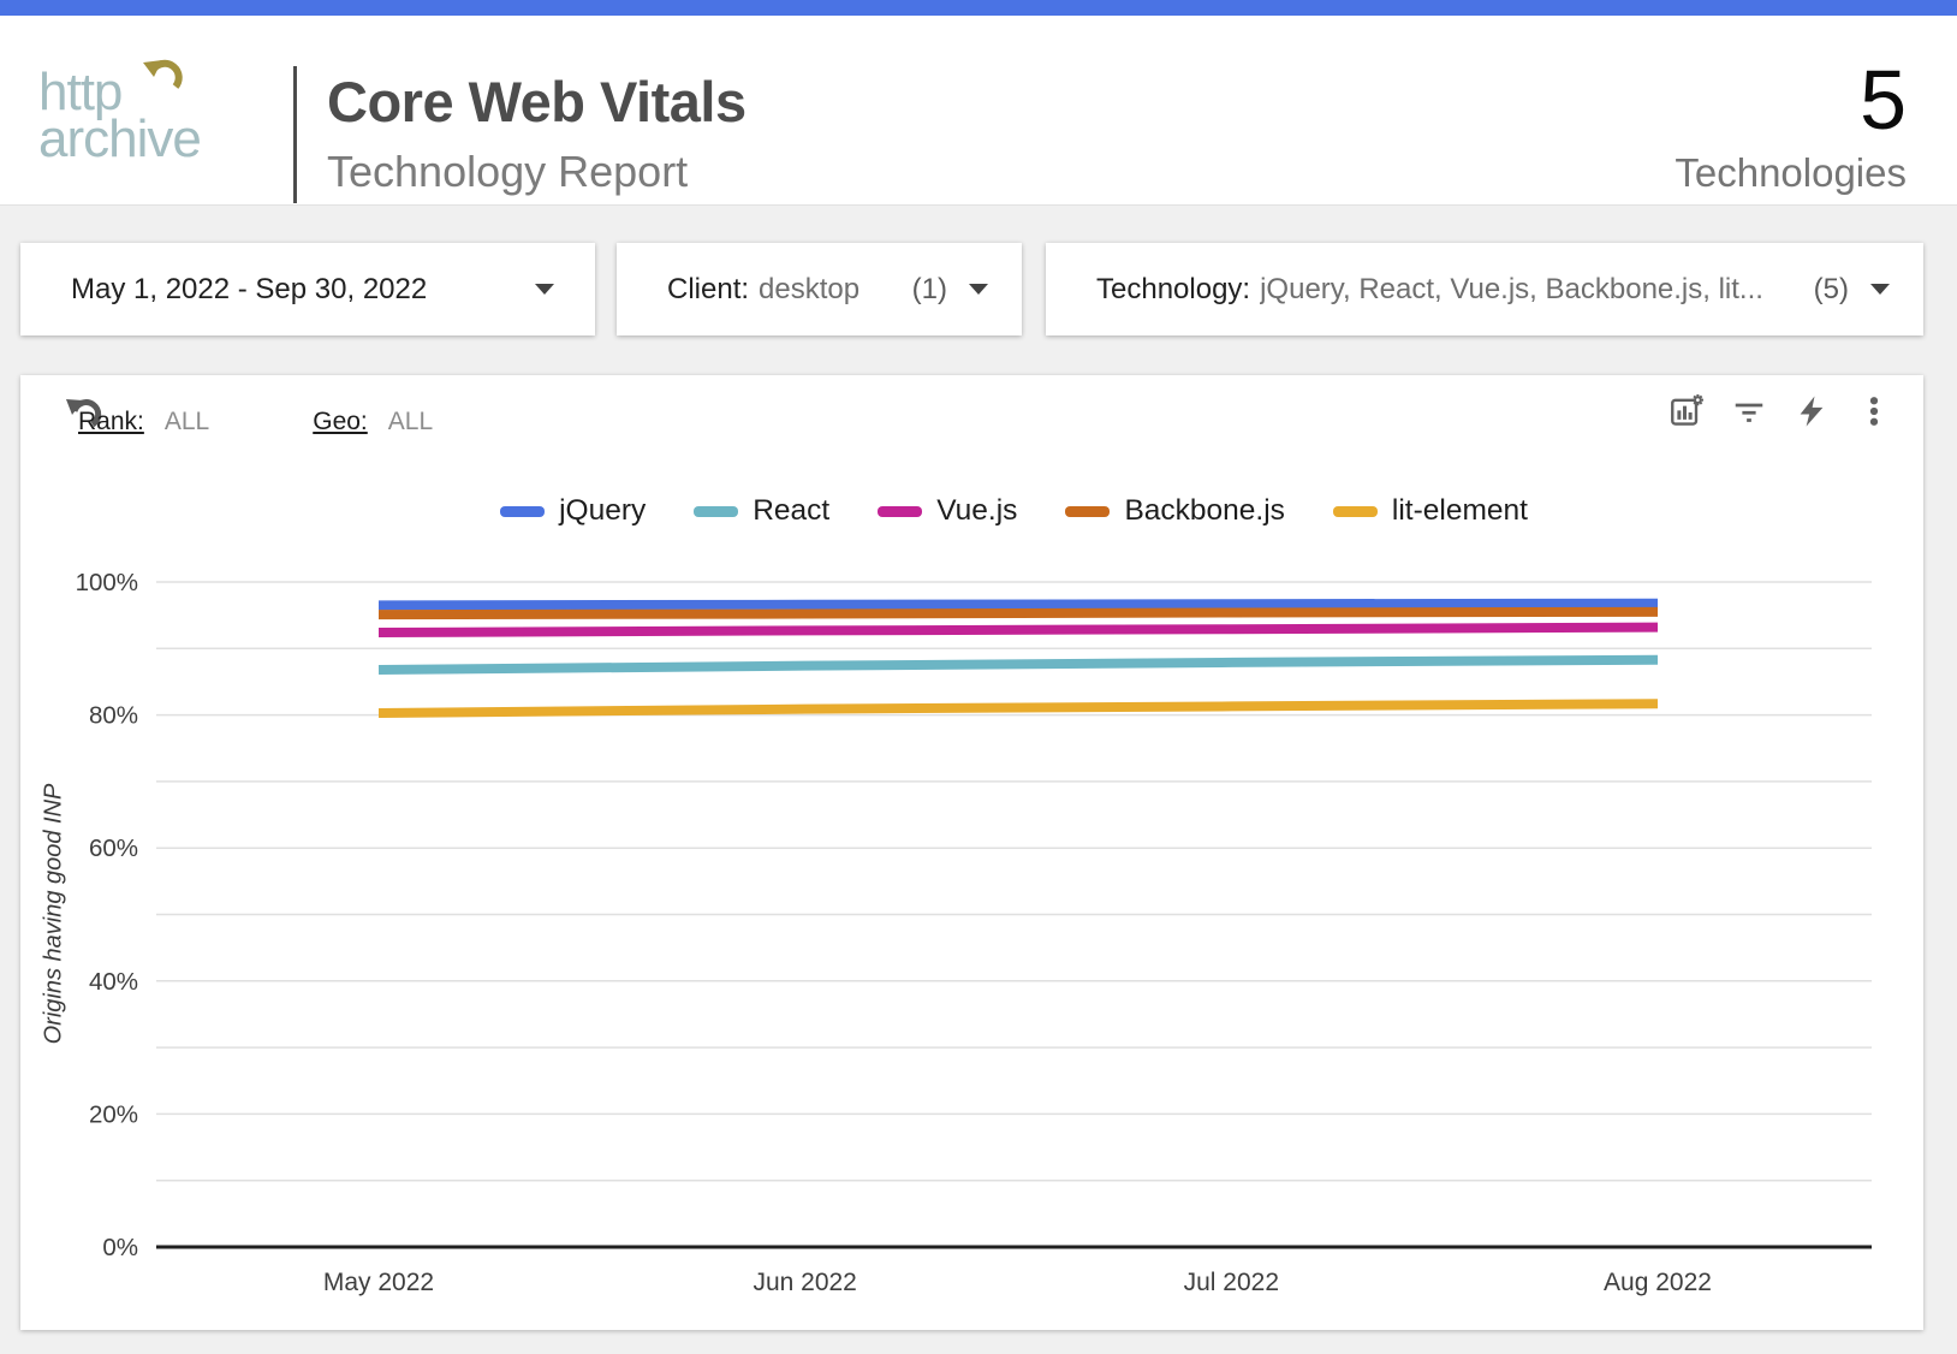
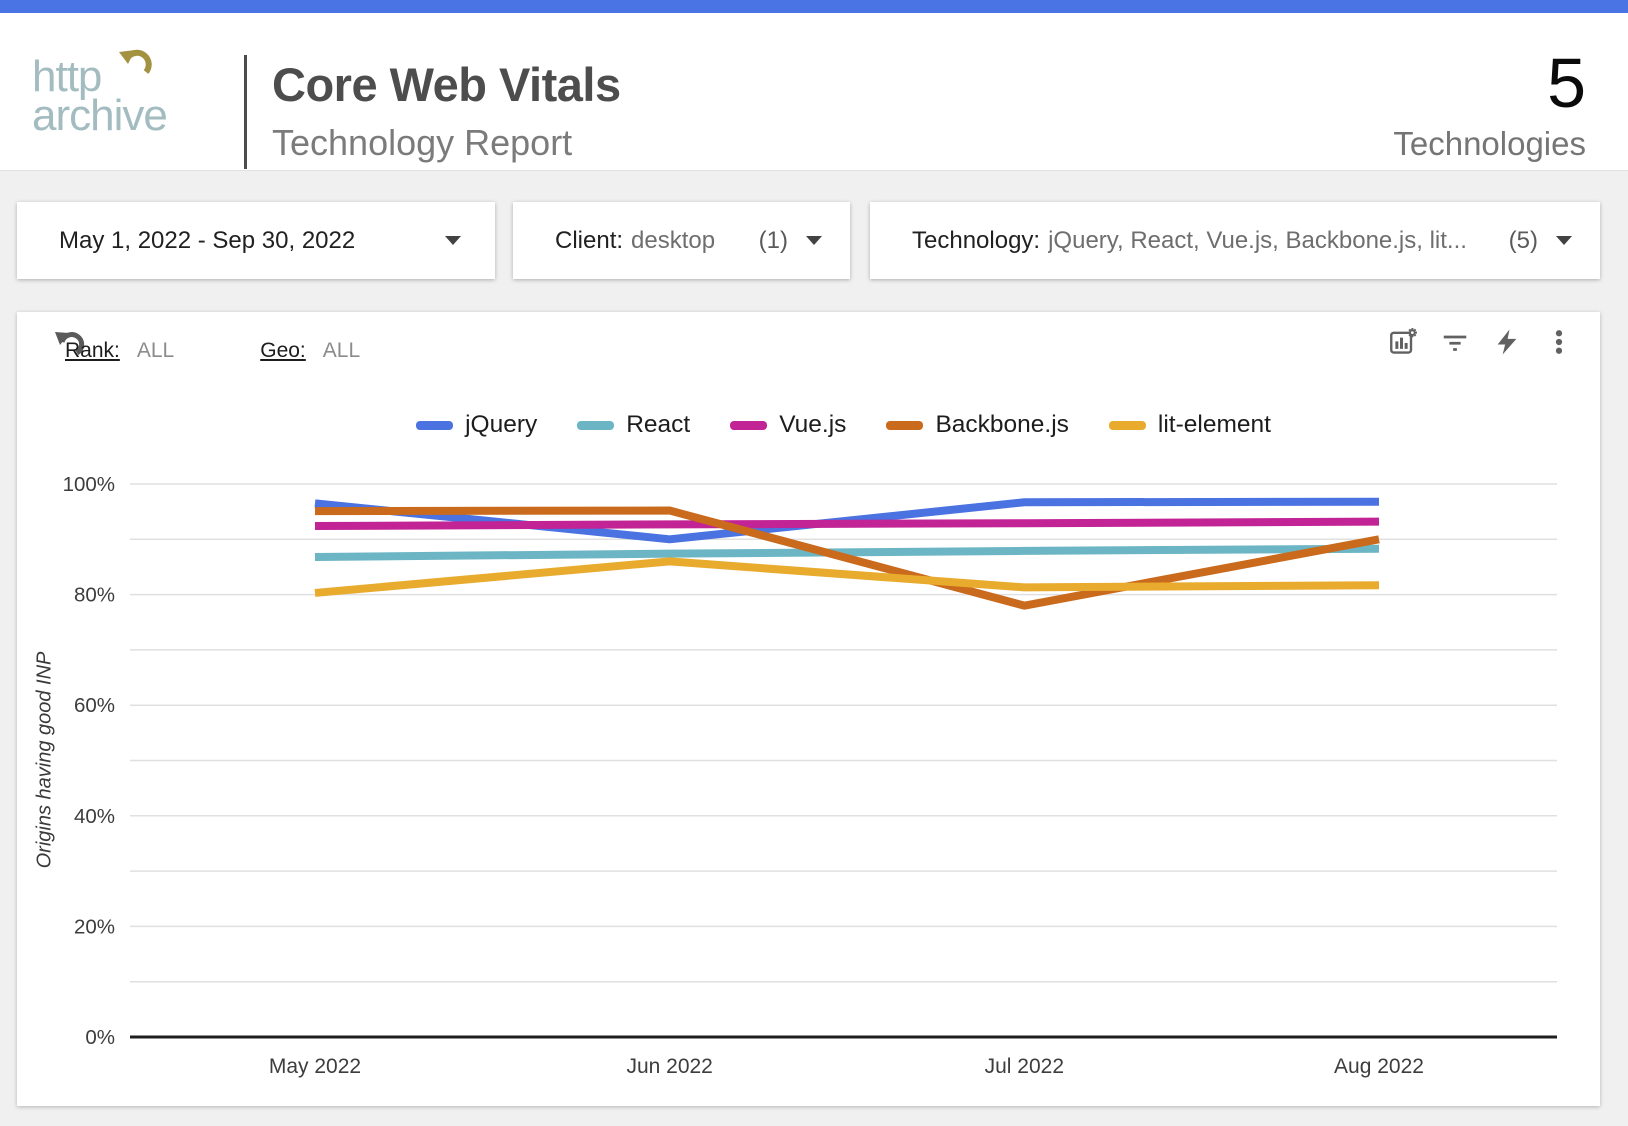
jQuery/Jun 2022: 97% -> 90%
lit-element/Jun 2022: 81% -> 86%
Backbone.js/Jul 2022: 95% -> 78%
Backbone.js/Aug 2022: 96% -> 90%
